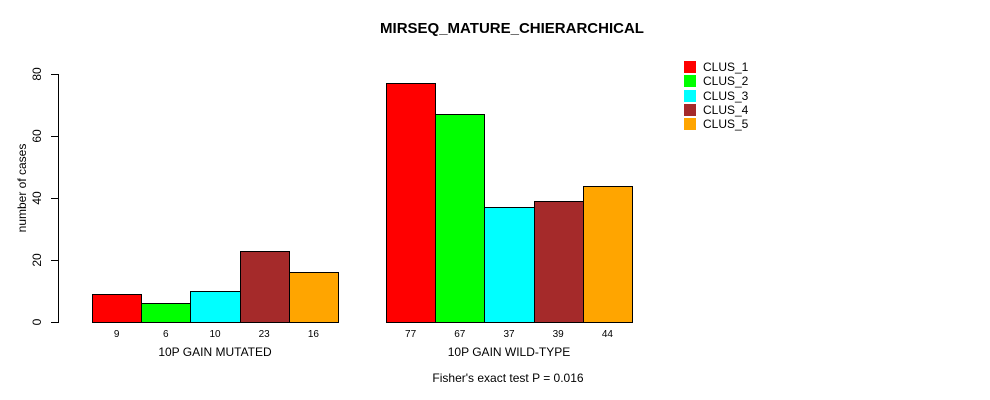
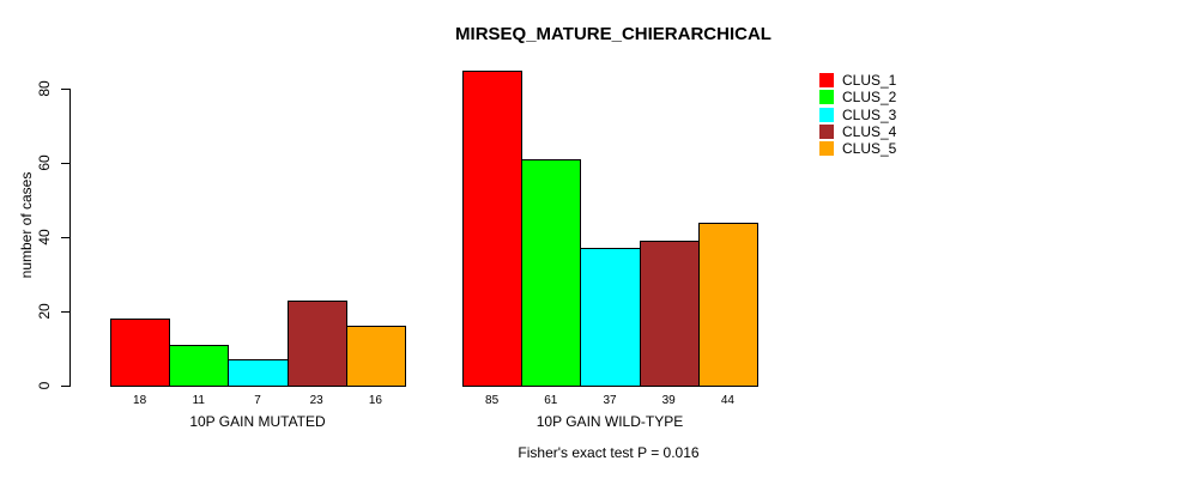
CLUS_1/10P GAIN MUTATED: 9 -> 18
CLUS_2/10P GAIN MUTATED: 6 -> 11
CLUS_3/10P GAIN MUTATED: 10 -> 7
CLUS_1/10P GAIN WILD-TYPE: 77 -> 85
CLUS_2/10P GAIN WILD-TYPE: 67 -> 61
